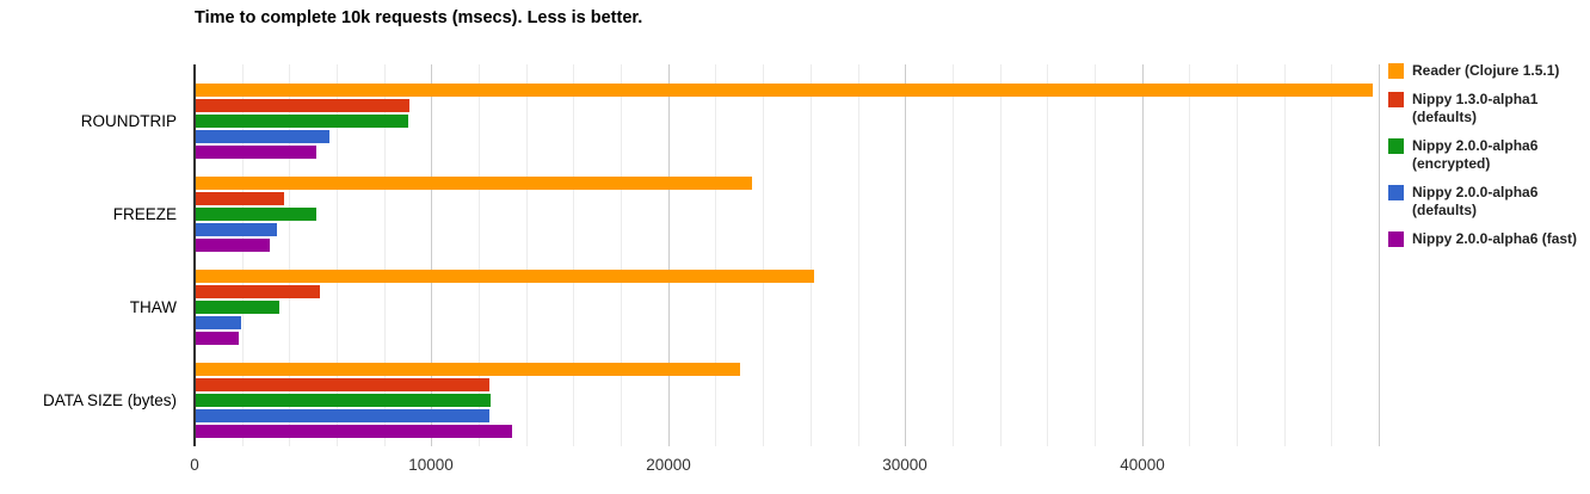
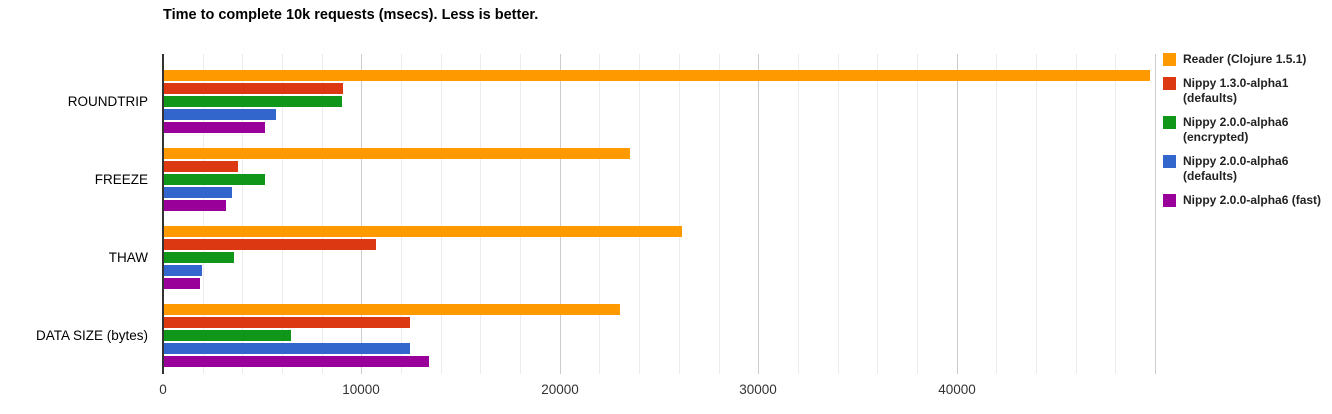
Nippy 1.3.0-alpha1 (defaults)/THAW: 5200 -> 10700
Nippy 2.0.0-alpha6 (encrypted)/DATA SIZE (bytes): 12400 -> 6400
